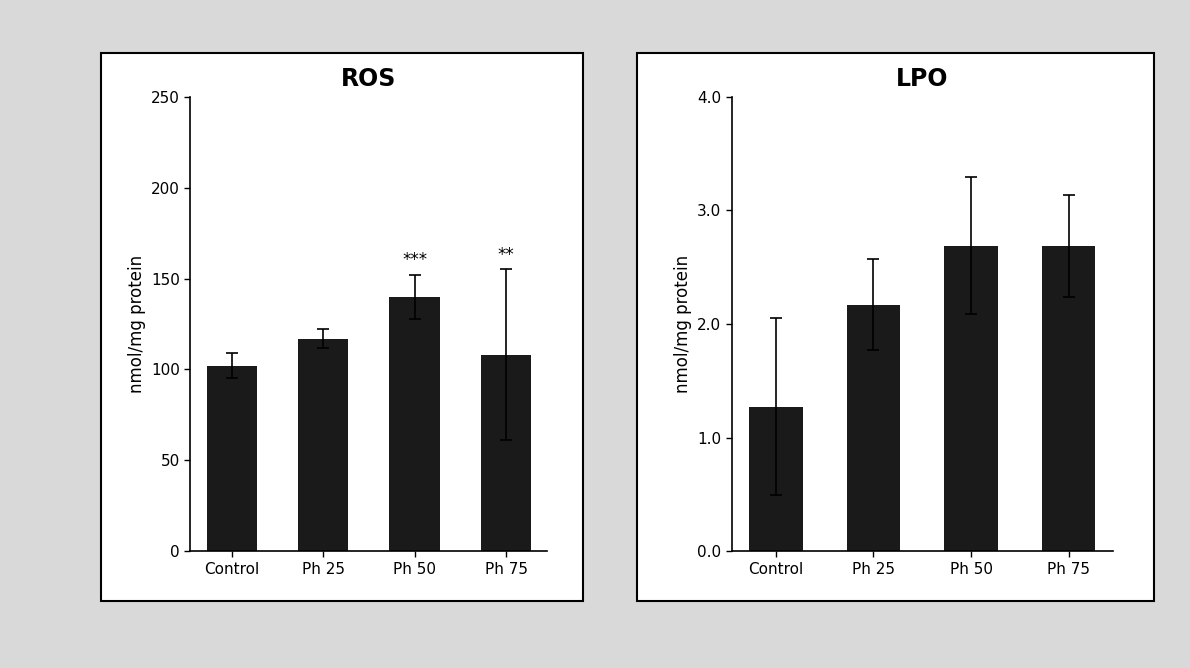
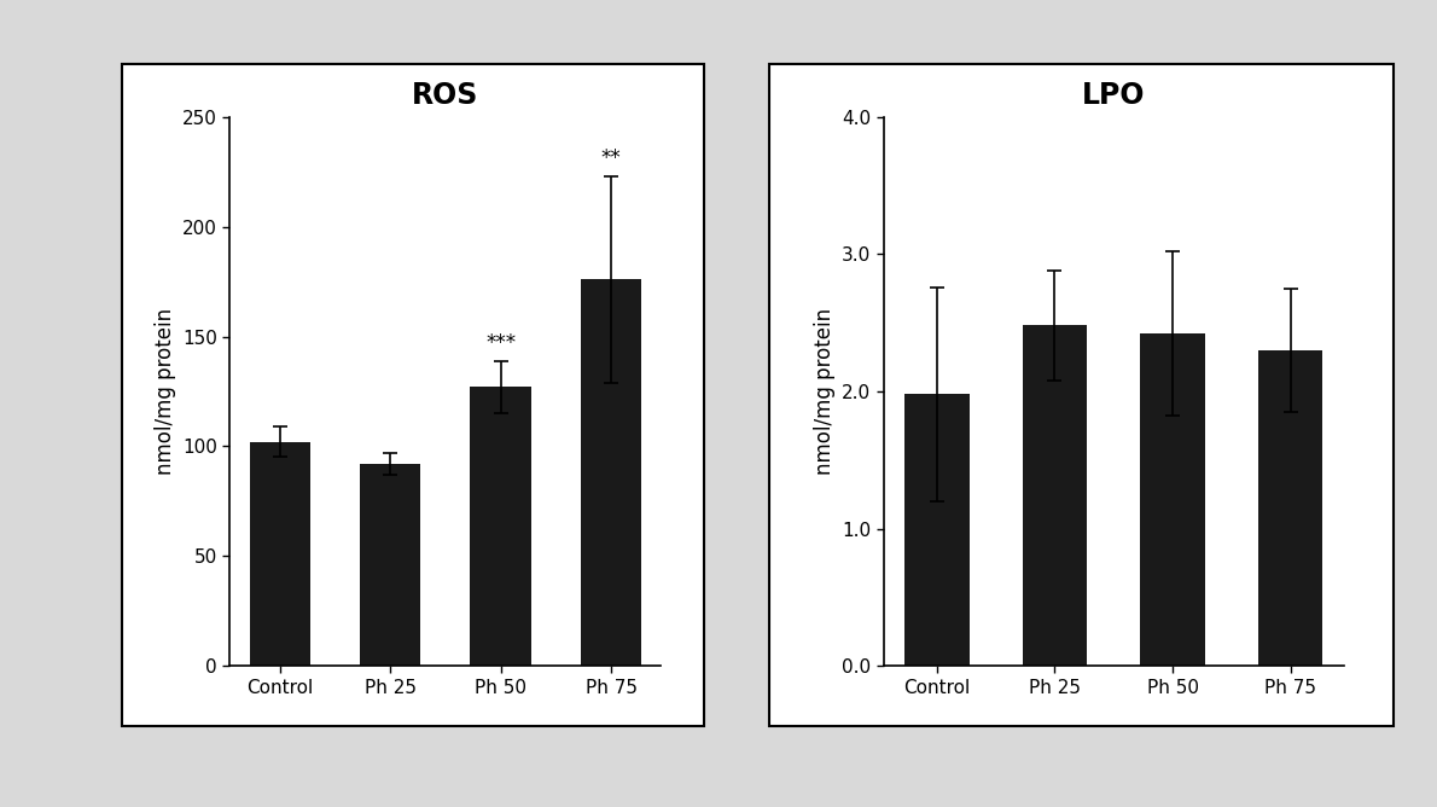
ROS/Ph 25: 117 -> 92
ROS/Ph 50: 140 -> 127
ROS/Ph 75: 108 -> 176
LPO/Control: 1.27 -> 1.98
LPO/Ph 25: 2.17 -> 2.48
LPO/Ph 50: 2.69 -> 2.42
LPO/Ph 75: 2.69 -> 2.30
